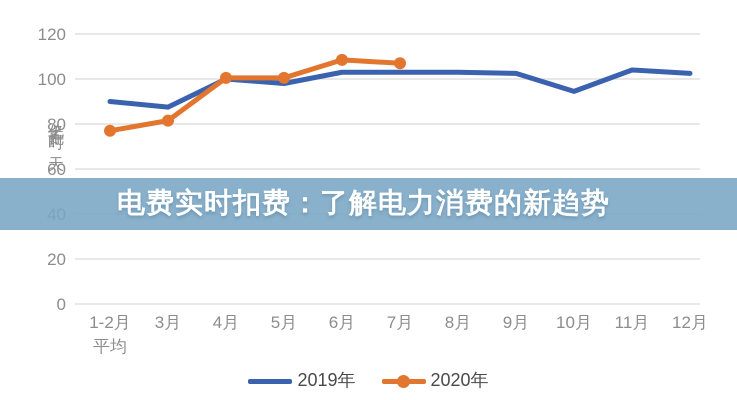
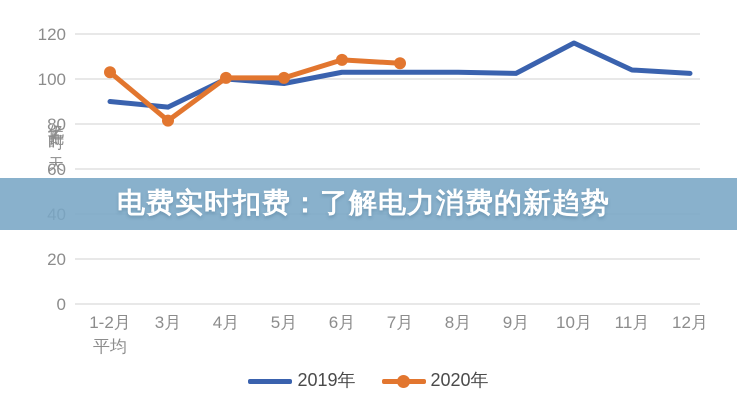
2020年/1-2月 平均: 77 -> 103
2019年/10月: 94 -> 116
